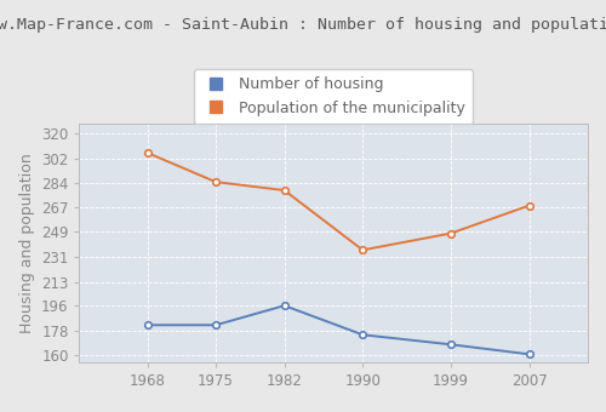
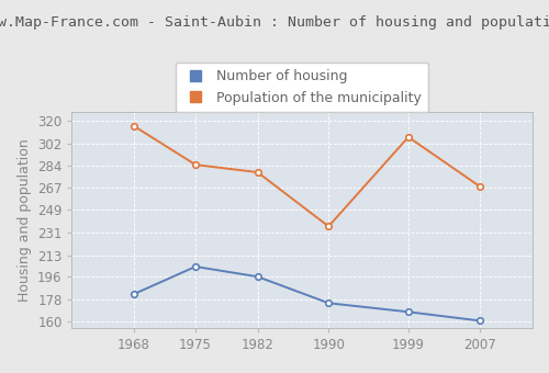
Population of the municipality/1968: 306 -> 316
Number of housing/1975: 182 -> 204
Population of the municipality/1999: 248 -> 307
